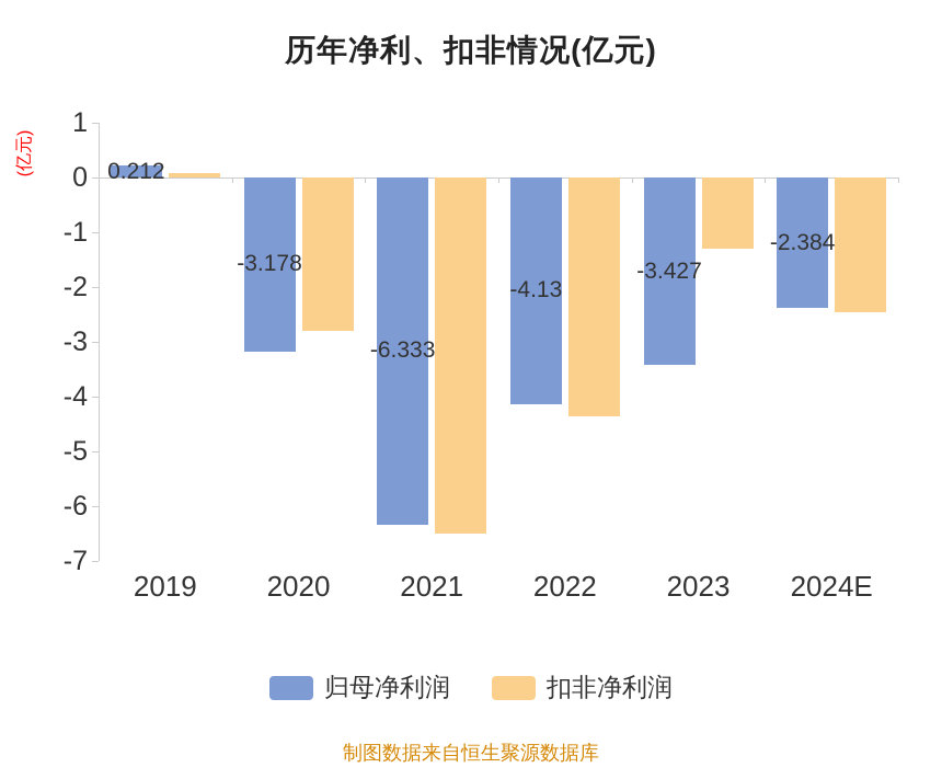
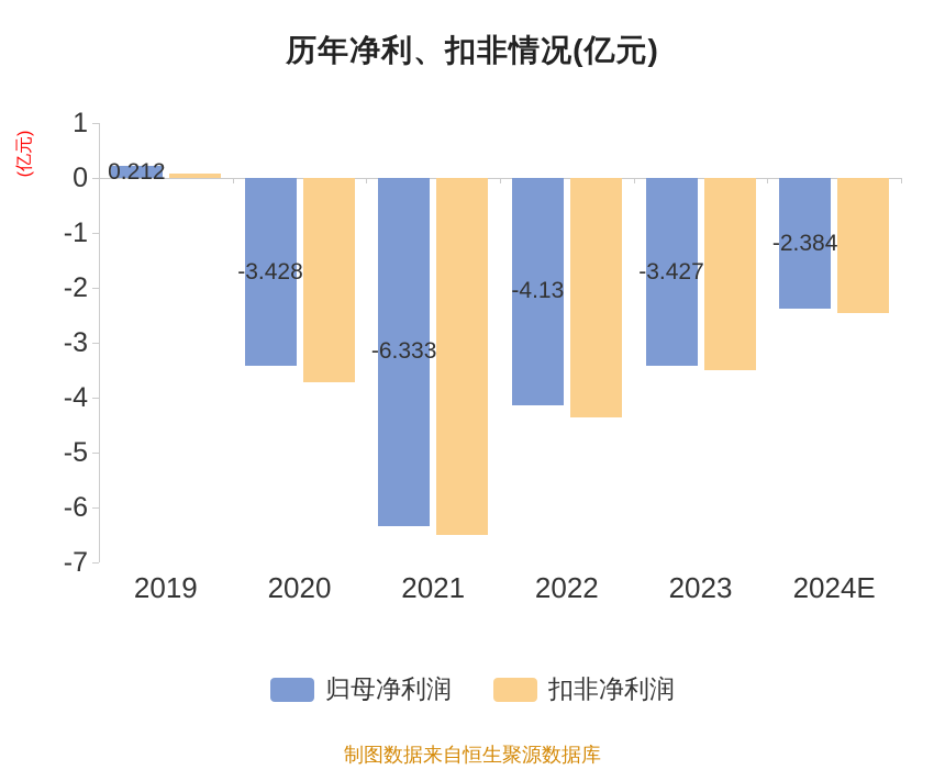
归母净利润/2020: -3.178 -> -3.428
扣非净利润/2020: -2.8 -> -3.7
扣非净利润/2023: -1.3 -> -3.5
